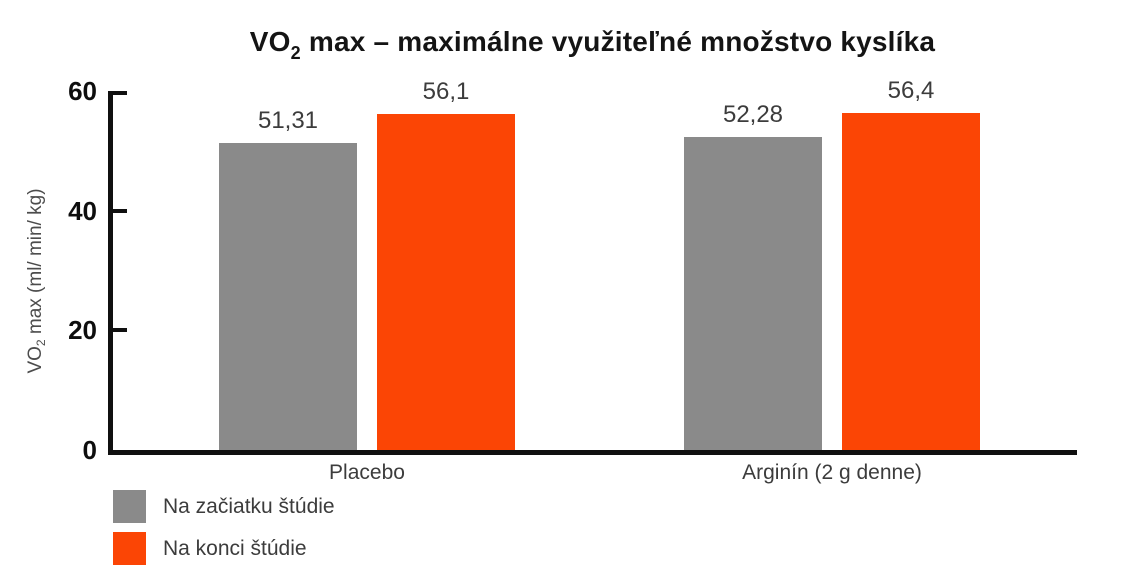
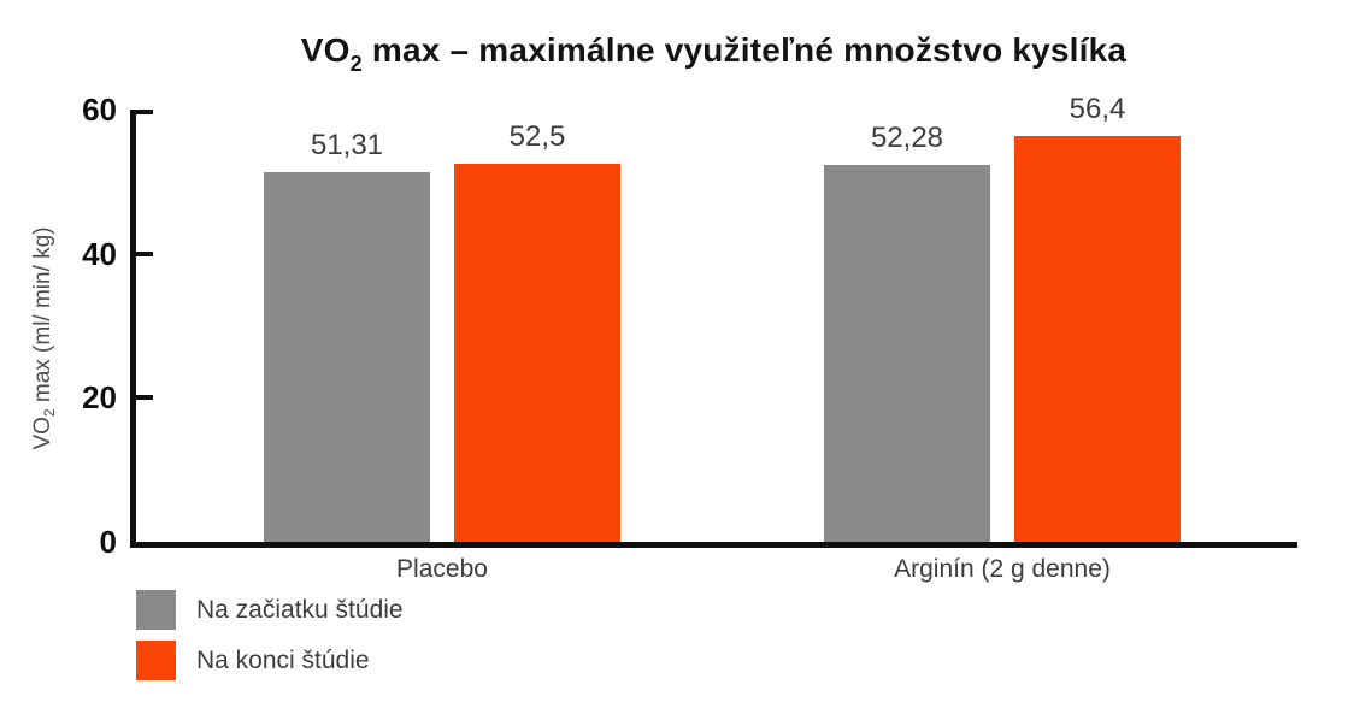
Na konci štúdie/Placebo: 56,1 -> 52,5
